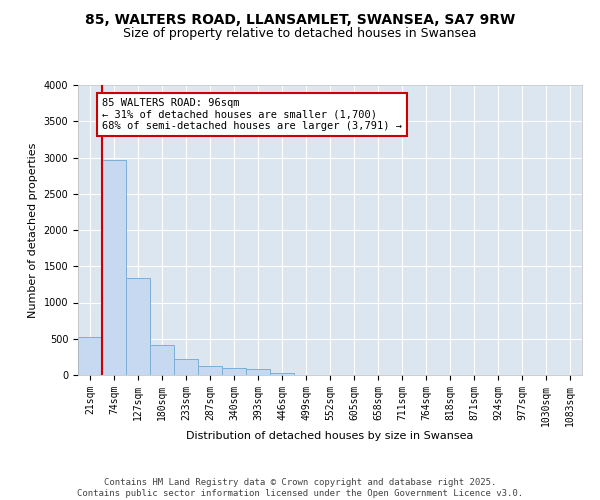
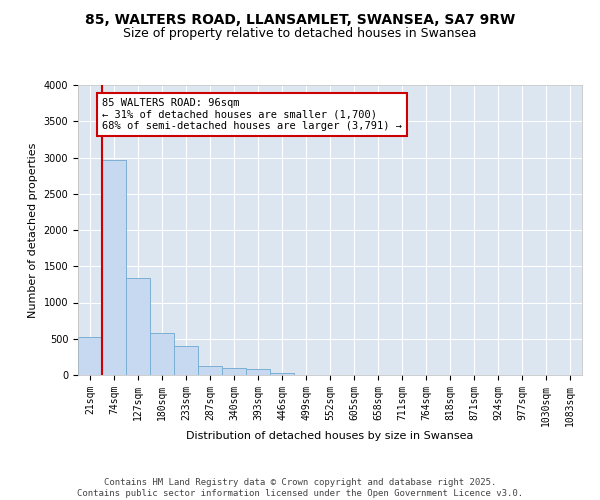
180sqm: 420 -> 580
233sqm: 220 -> 400
